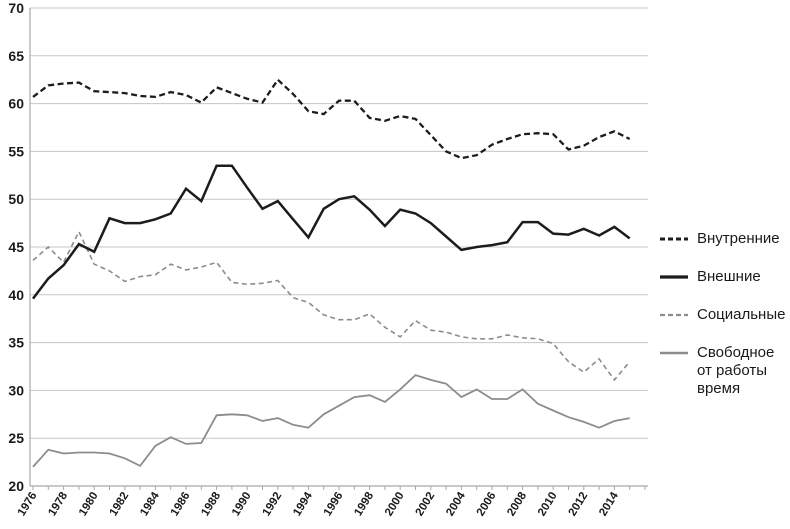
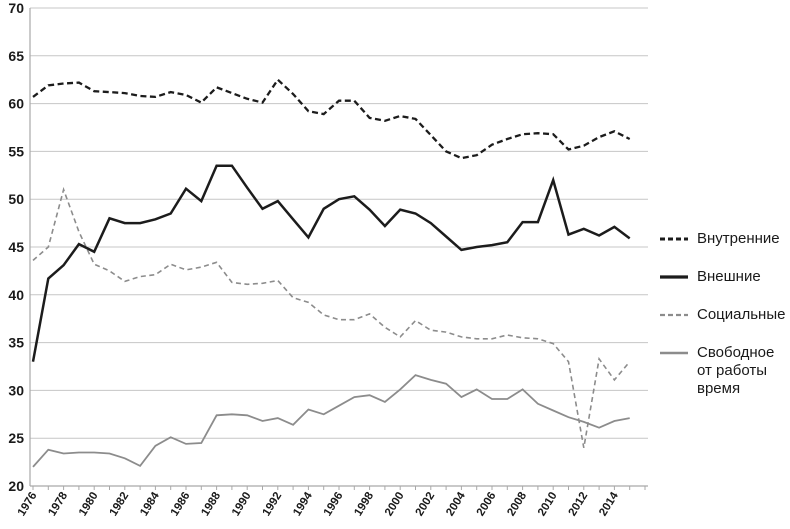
Внешние/1976: 40 -> 33
Социальные/1978: 43 -> 51
Свободное от работы время/1994: 26 -> 28
Внешние/2010: 46 -> 52
Социальные/2012: 32 -> 24
